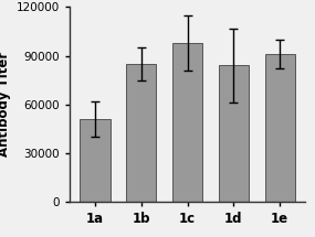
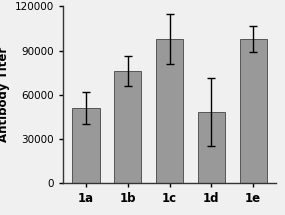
1b: 85000 -> 76000
1d: 84000 -> 48000
1e: 91000 -> 98000
